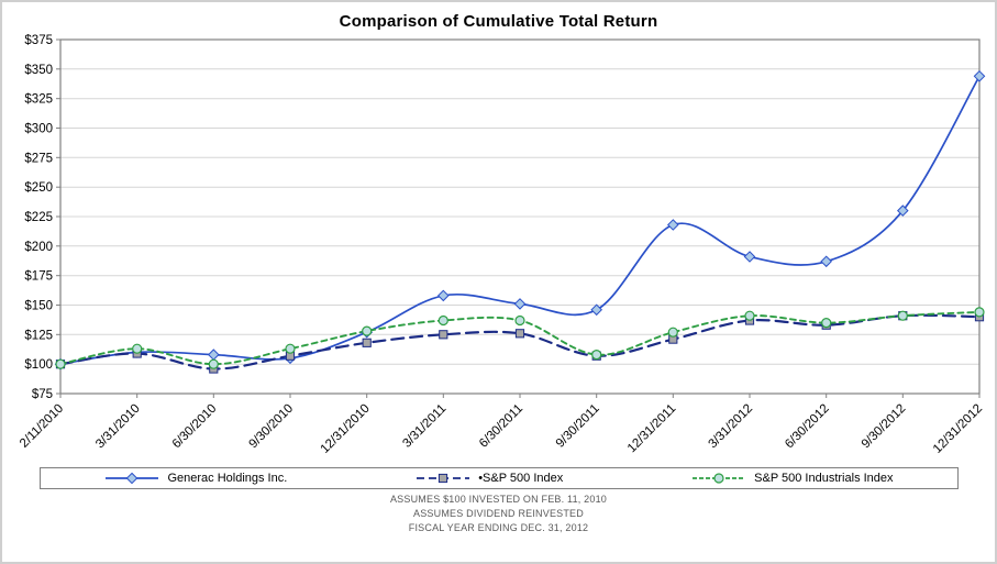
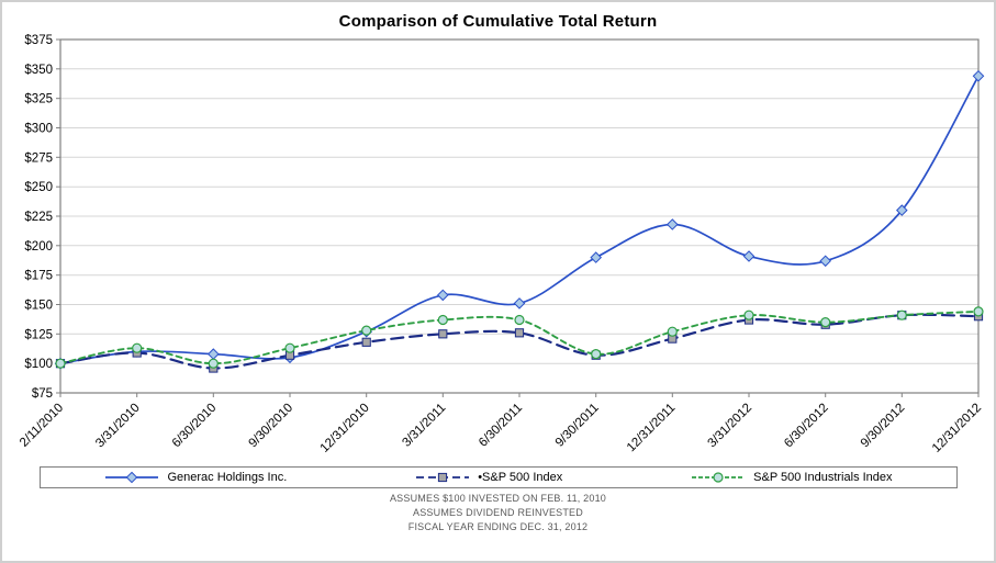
Generac Holdings Inc./9/30/2011: $146 -> $190
